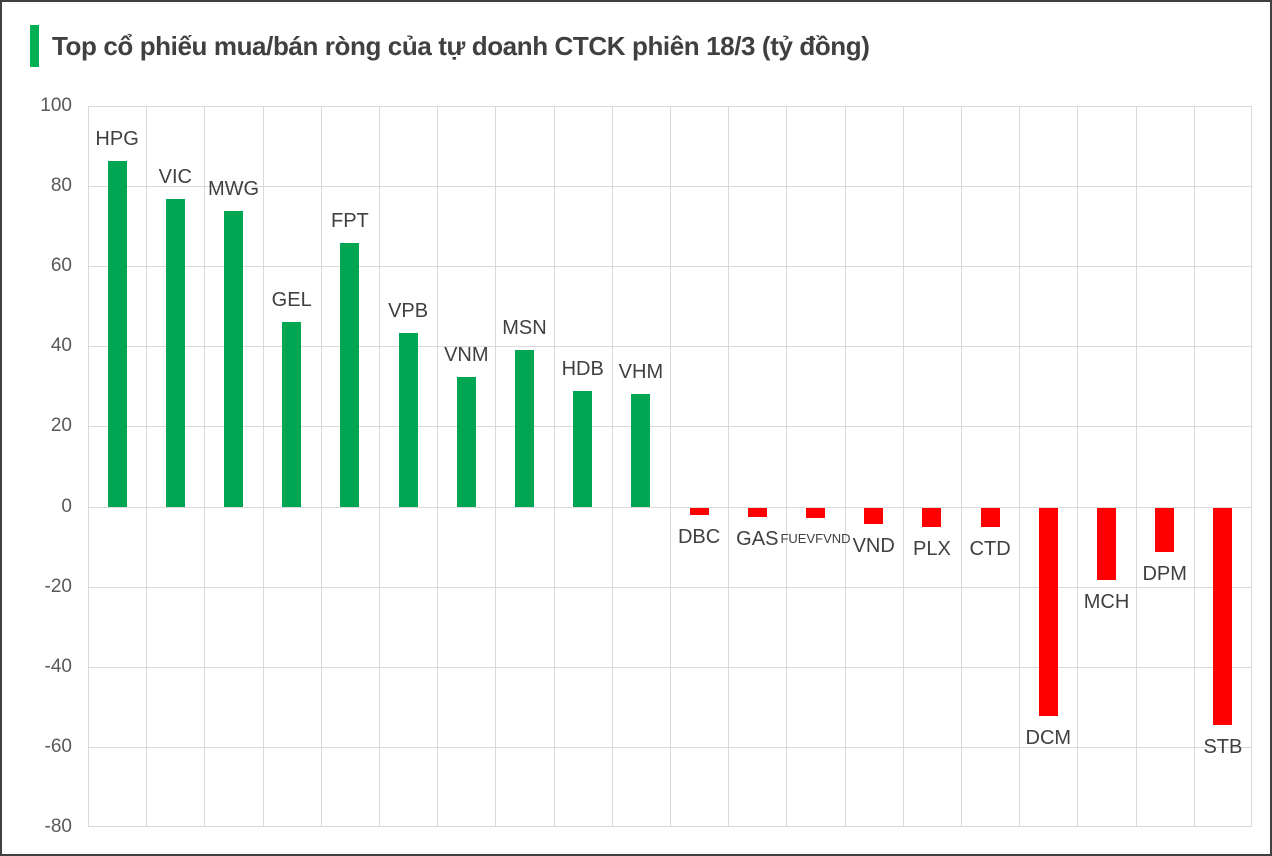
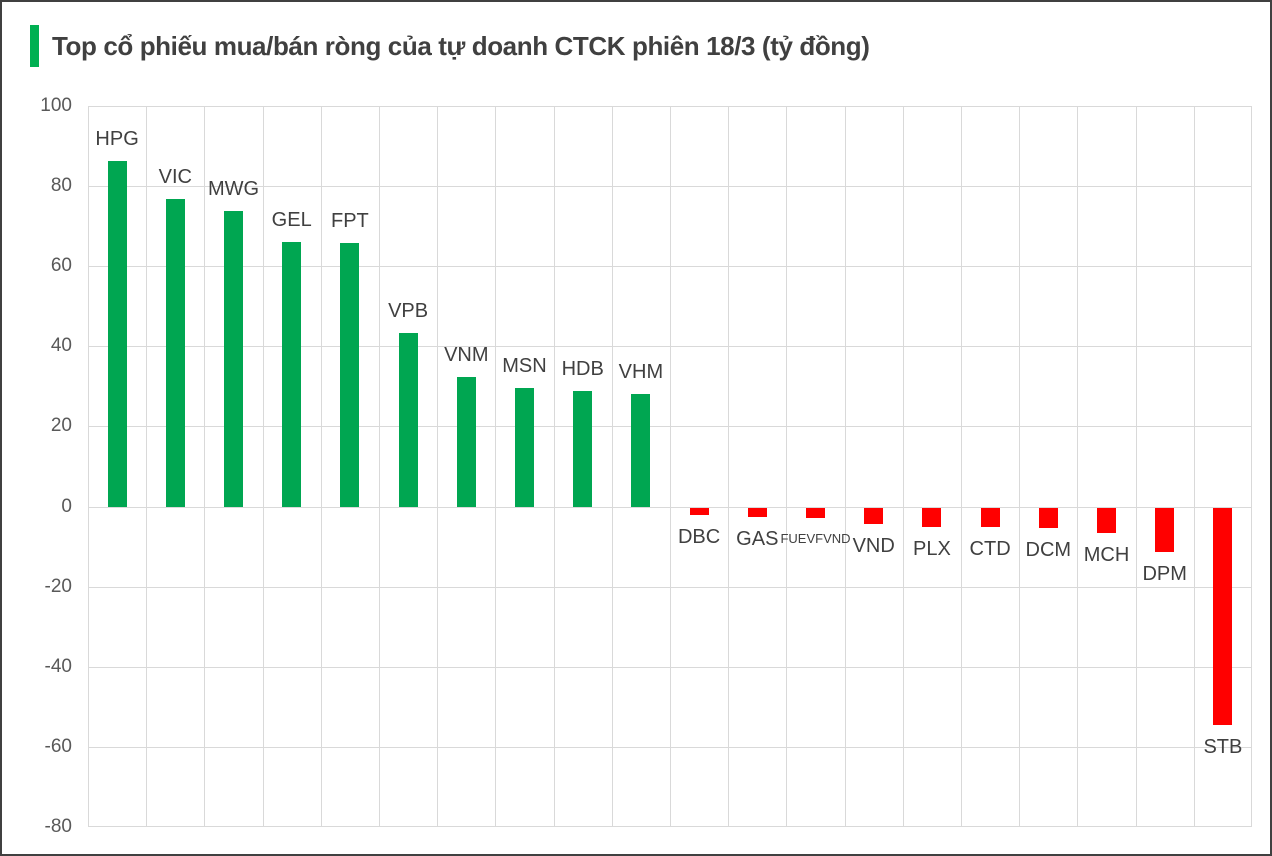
GEL: 46 -> 66
MSN: 39 -> 30
DCM: -52 -> -5
MCH: -18 -> -6
